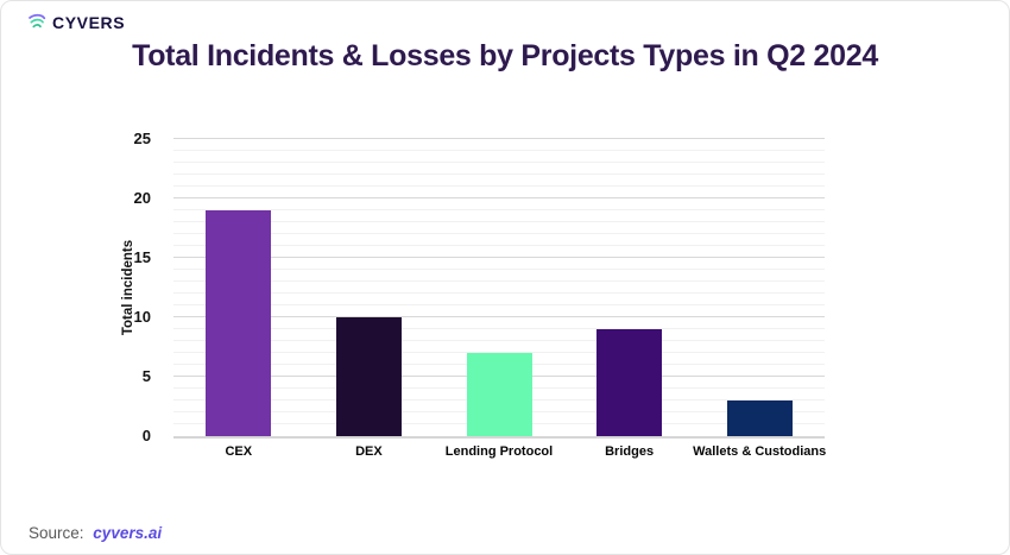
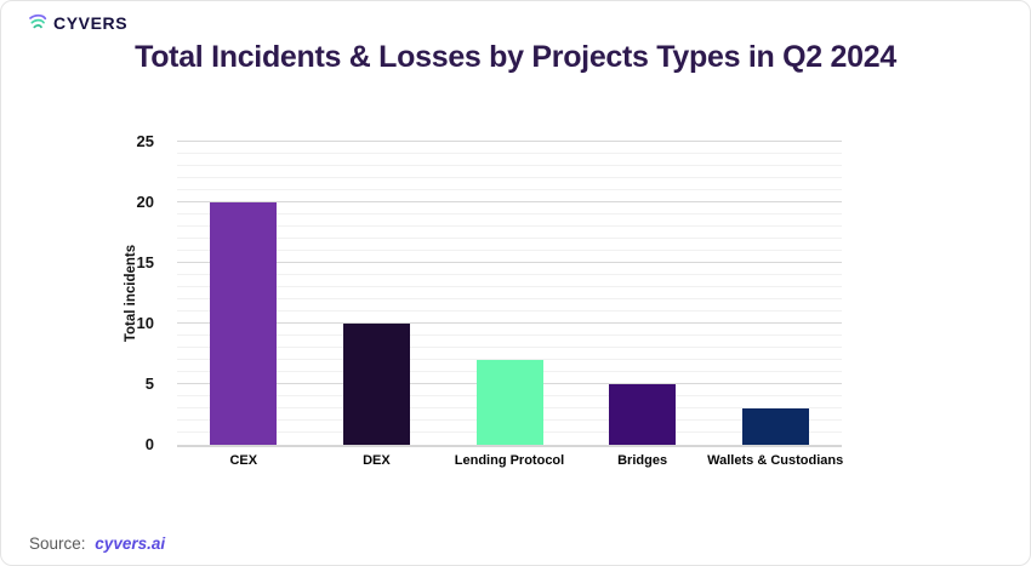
CEX: 19 -> 20
Bridges: 9 -> 5
